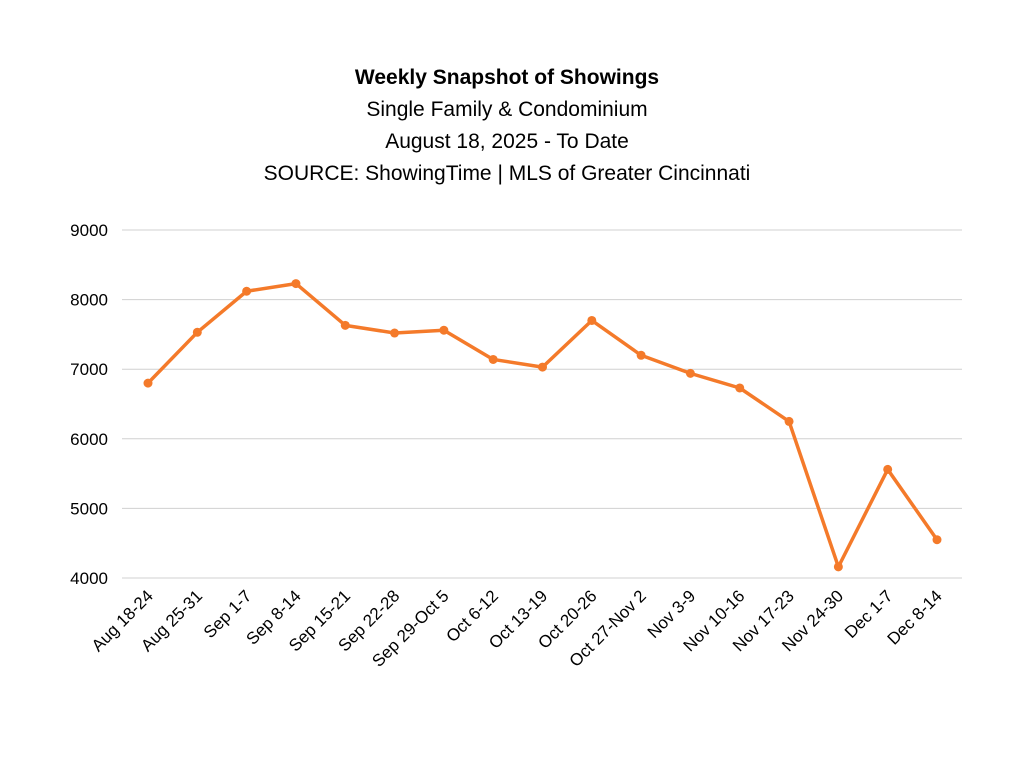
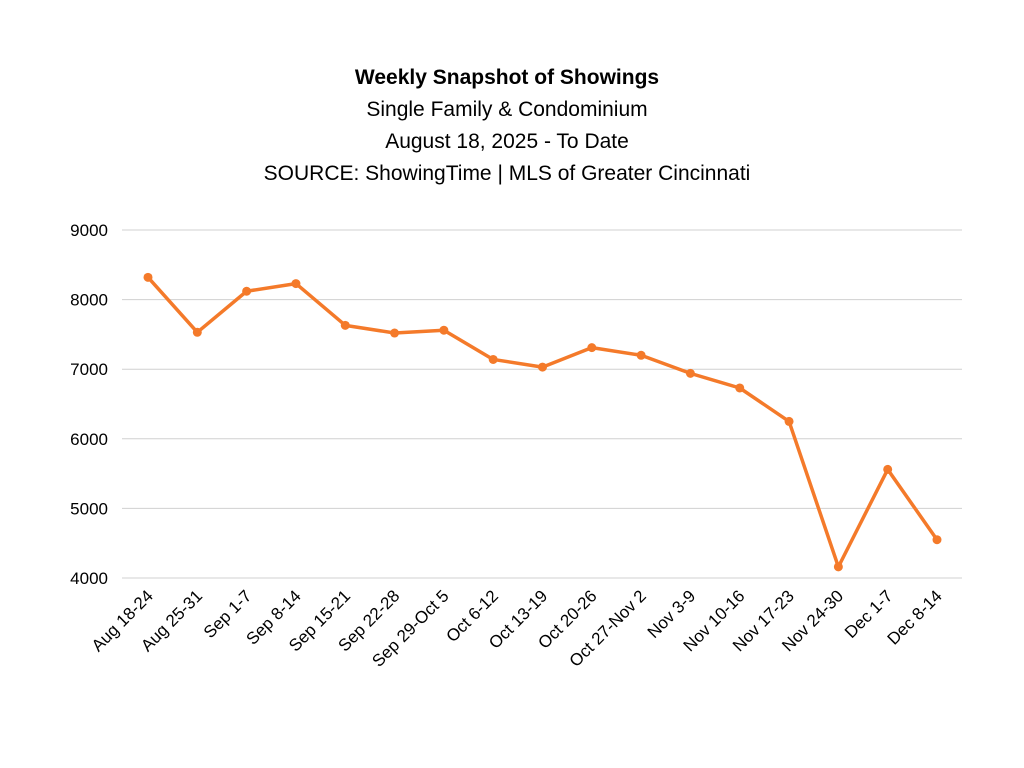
Aug 18-24: 6800 -> 8300
Oct 20-26: 7700 -> 7300
